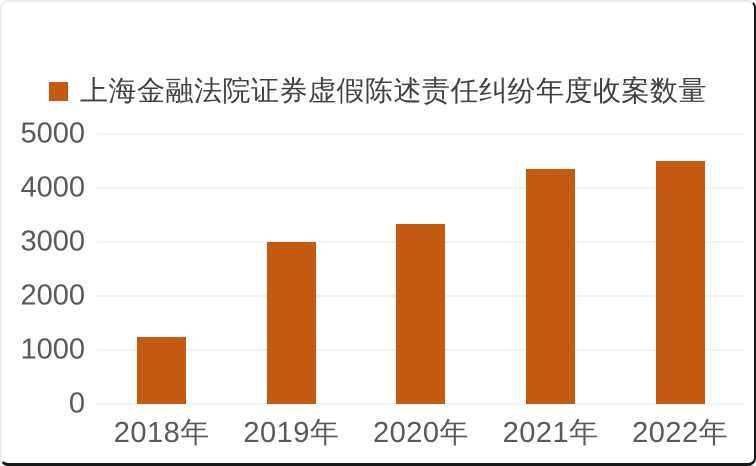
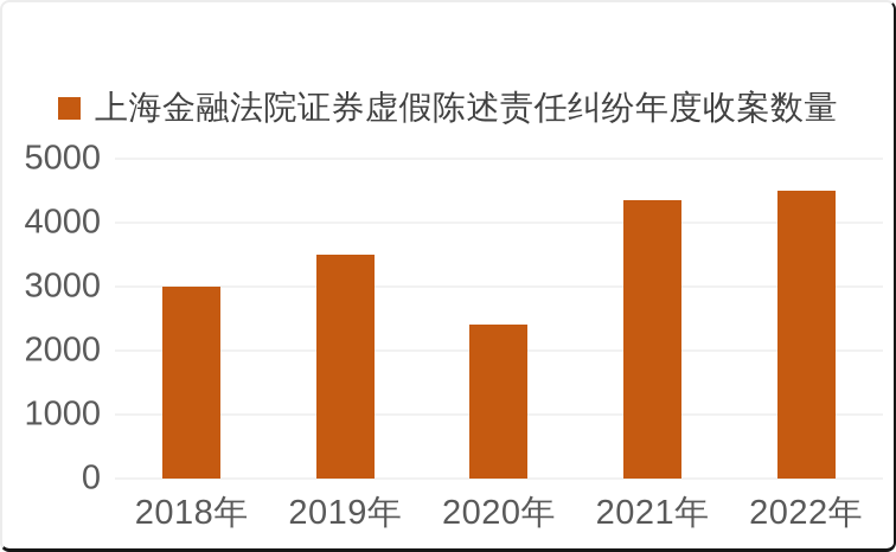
2018年: 1200 -> 3000
2019年: 3000 -> 3500
2020年: 3300 -> 2400
